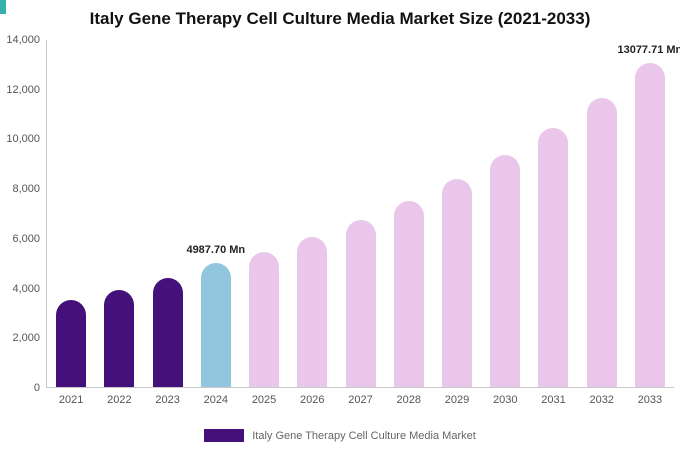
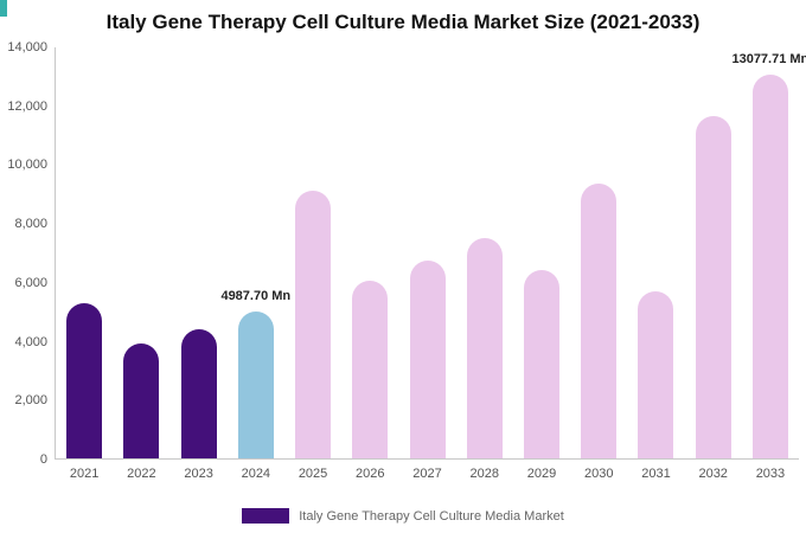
2021: 3500 -> 5300
2025: 5400 -> 9100
2029: 8400 -> 6400
2031: 10400 -> 5700
